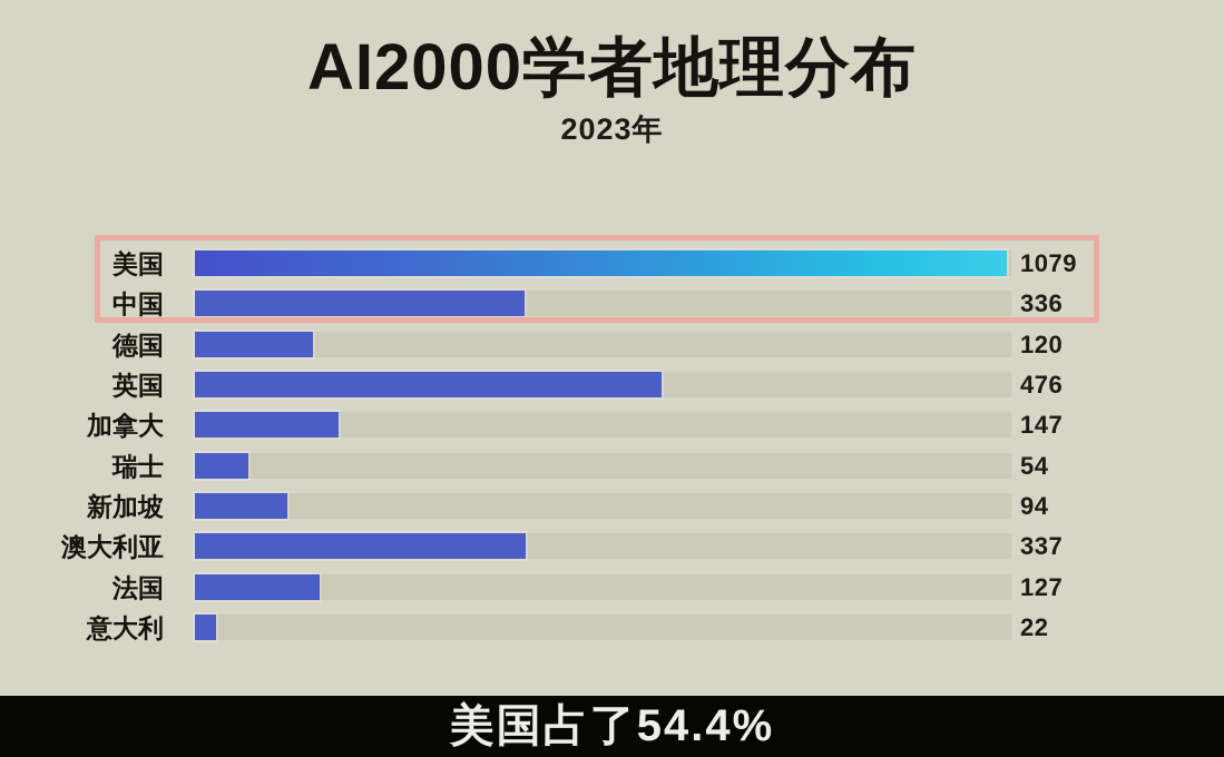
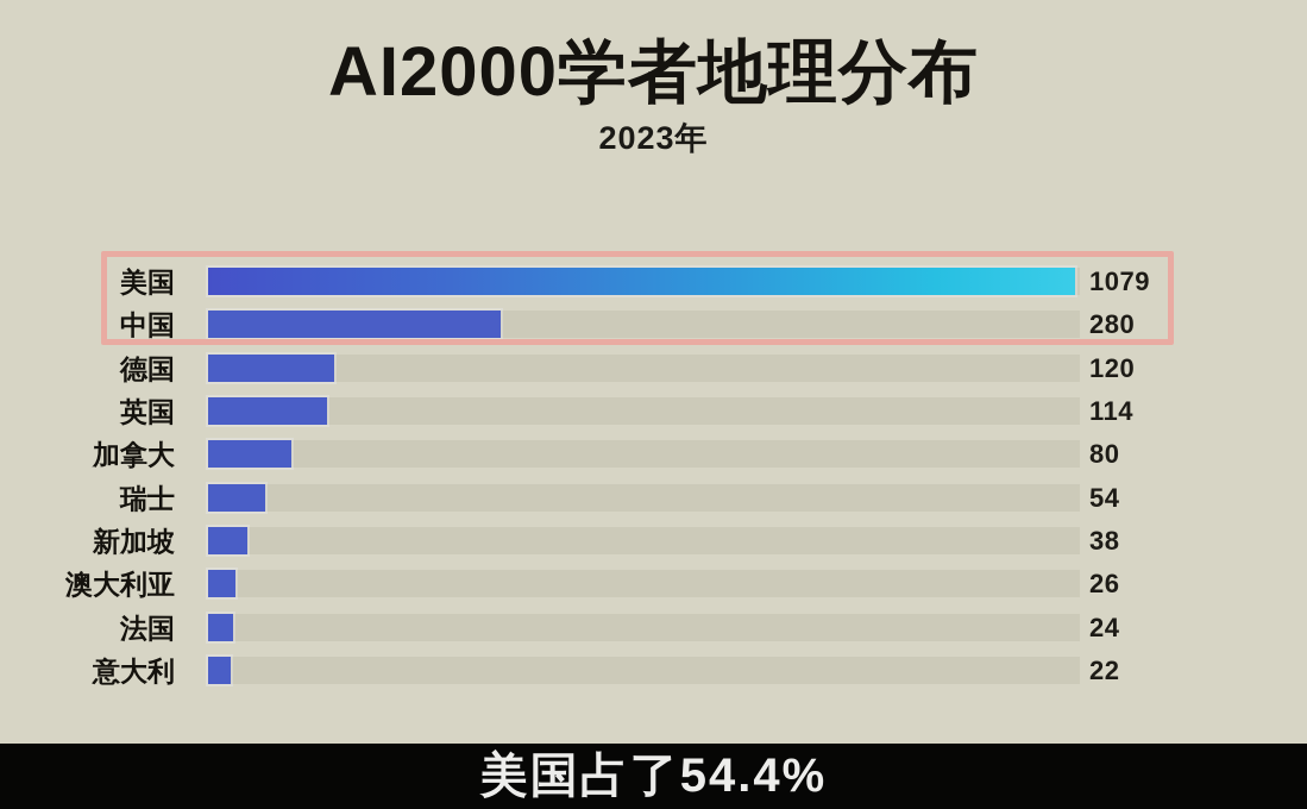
中国: 336 -> 280
英国: 476 -> 114
加拿大: 147 -> 80
新加坡: 94 -> 38
澳大利亚: 337 -> 26
法国: 127 -> 24
